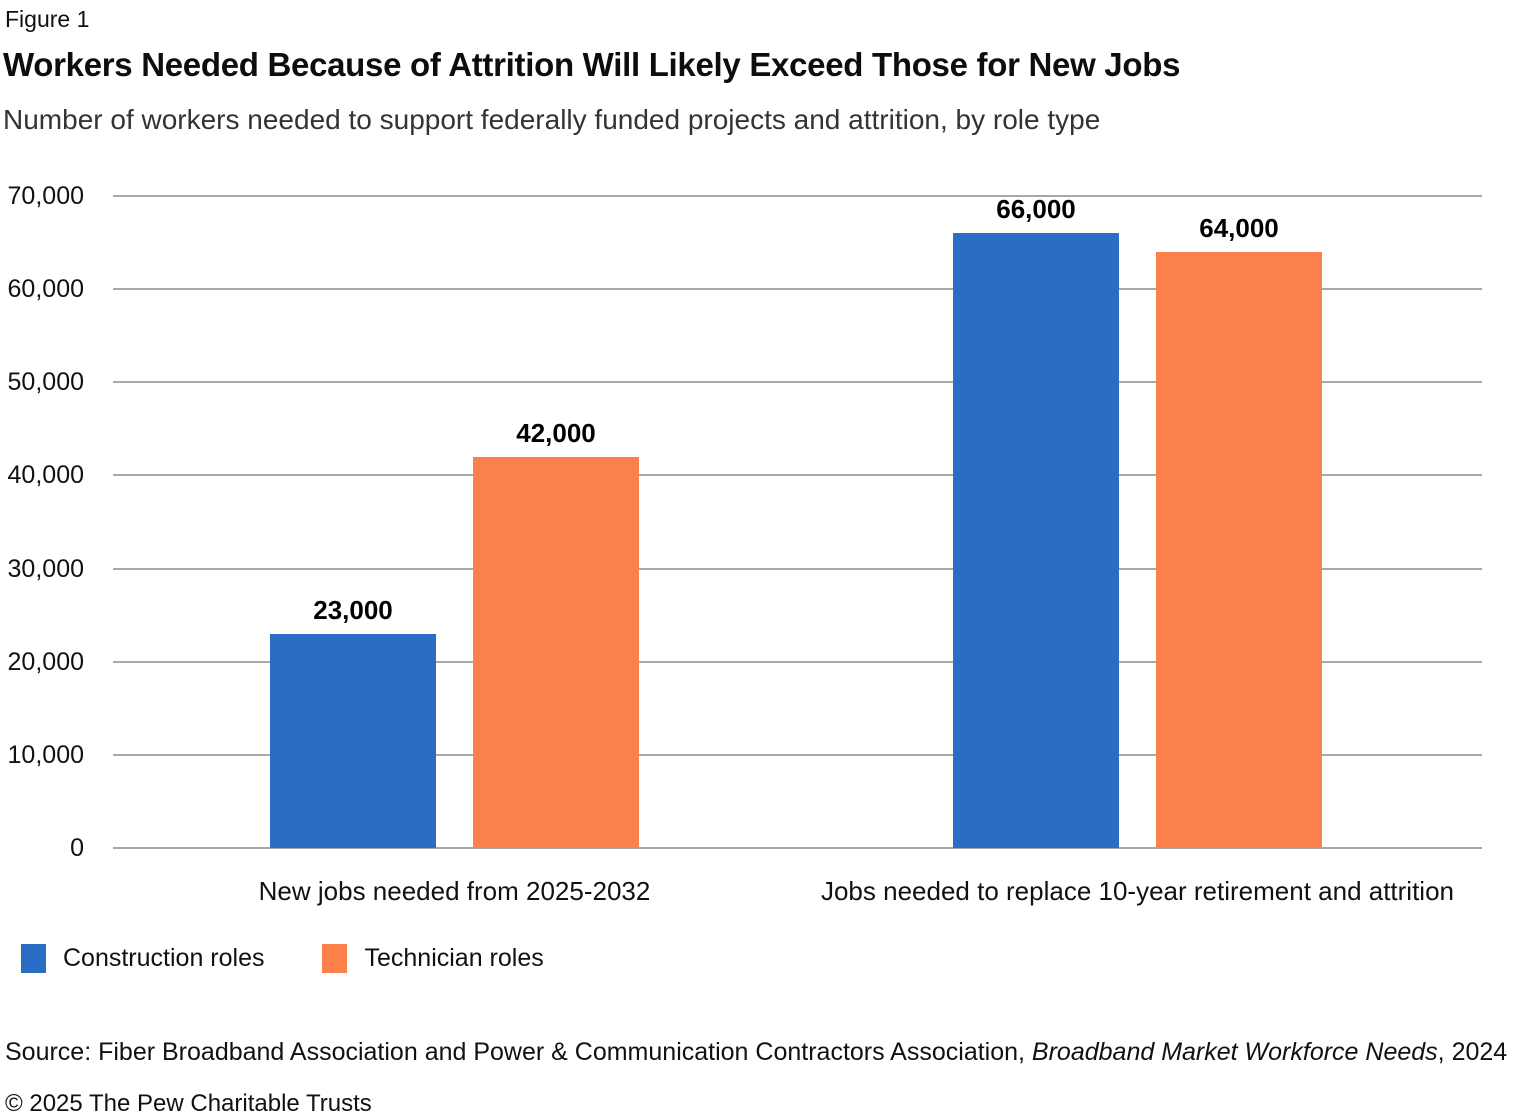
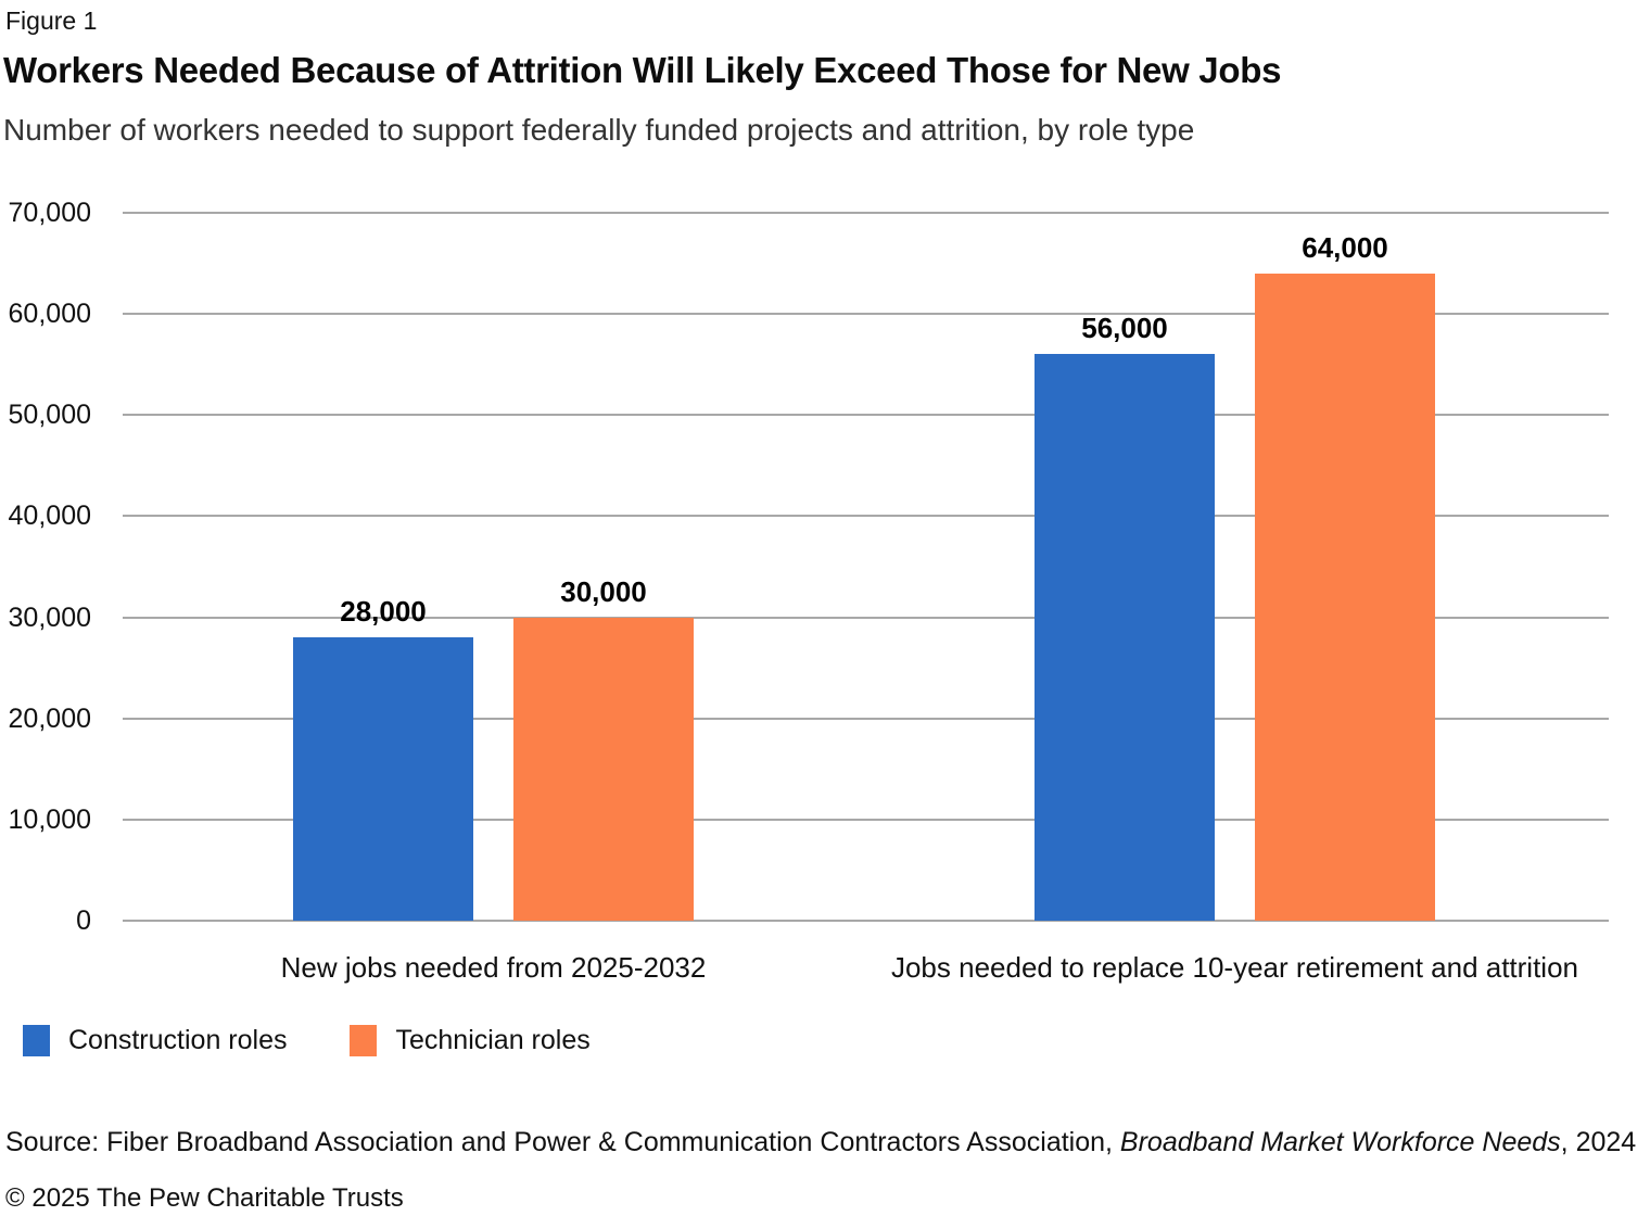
Construction roles/New jobs needed from 2025-2032: 23,000 -> 28,000
Technician roles/New jobs needed from 2025-2032: 42,000 -> 30,000
Construction roles/Jobs needed to replace 10-year retirement and attrition: 66,000 -> 56,000
